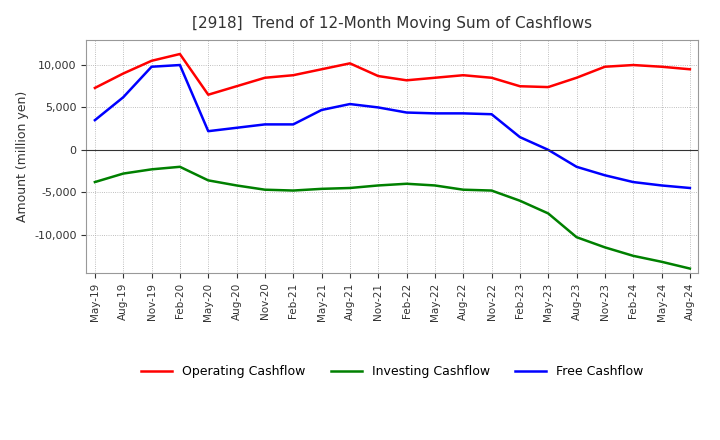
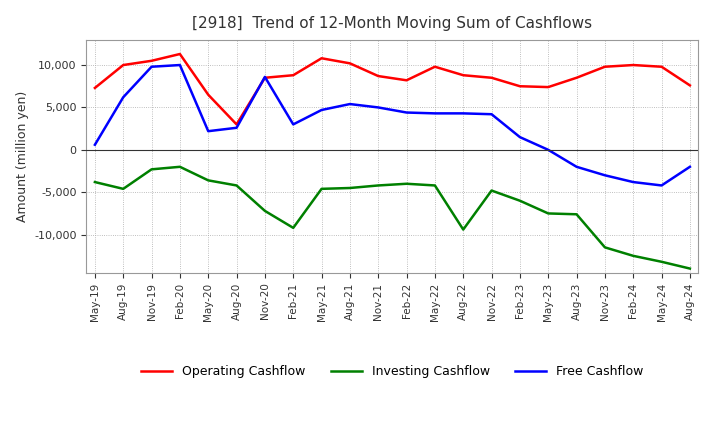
Free Cashflow/May-19: 3,500 -> 600
Operating Cashflow/Aug-19: 9,000 -> 10,000
Investing Cashflow/Aug-19: -2,800 -> -4,600
Operating Cashflow/Aug-20: 7,500 -> 3,000
Investing Cashflow/Nov-20: -4,700 -> -7,200
Free Cashflow/Nov-20: 3,000 -> 8,600
Investing Cashflow/Feb-21: -4,800 -> -9,200
Operating Cashflow/May-21: 9,500 -> 10,800
Operating Cashflow/May-22: 8,500 -> 9,800
Investing Cashflow/Aug-22: -4,700 -> -9,400
Investing Cashflow/Aug-23: -10,300 -> -7,600
Operating Cashflow/Aug-24: 9,500 -> 7,600
Free Cashflow/Aug-24: -4,500 -> -2,000
